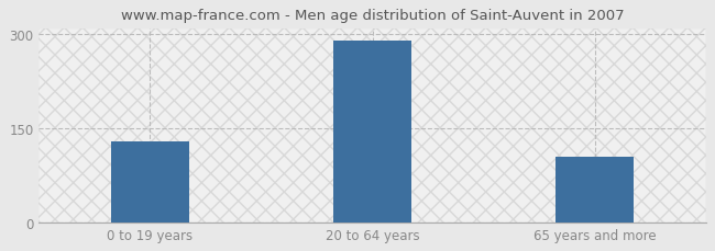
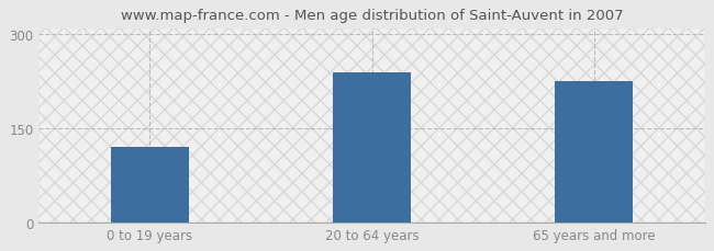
0 to 19 years: 130 -> 120
20 to 64 years: 291 -> 240
65 years and more: 105 -> 226
